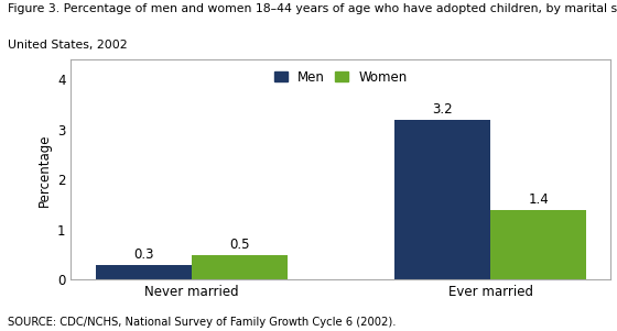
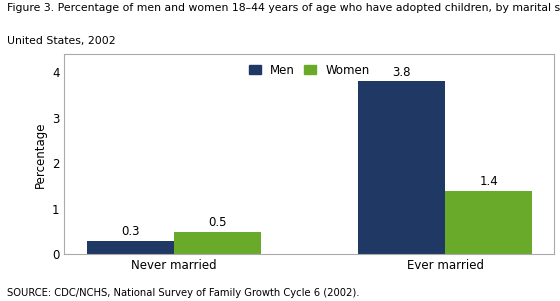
Men/Ever married: 3.2 -> 3.8
